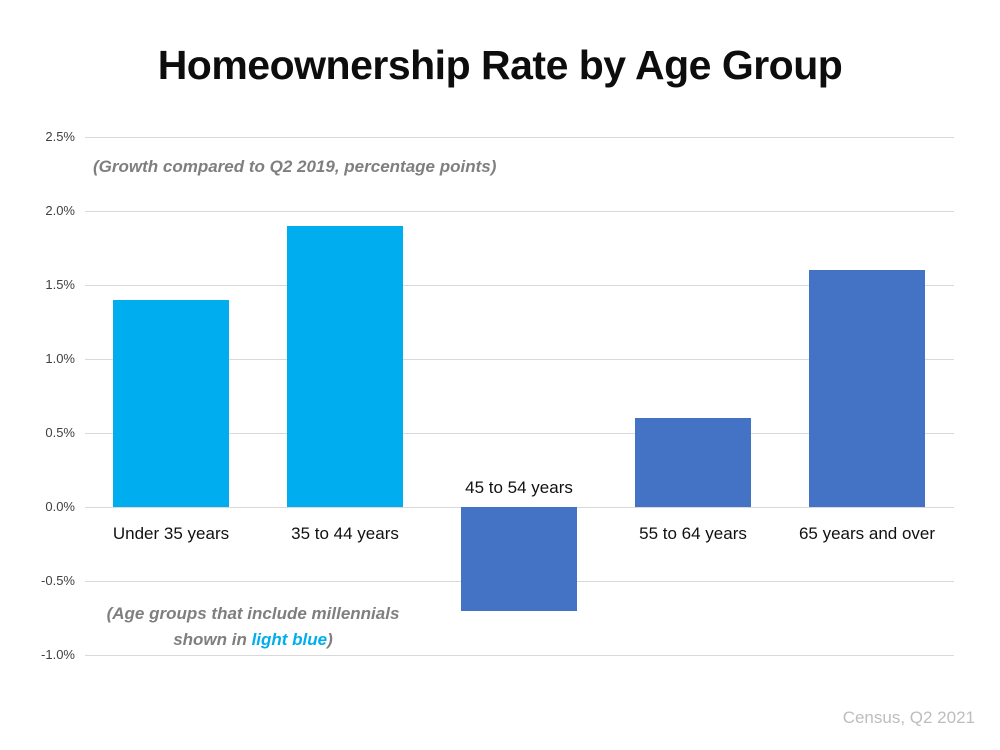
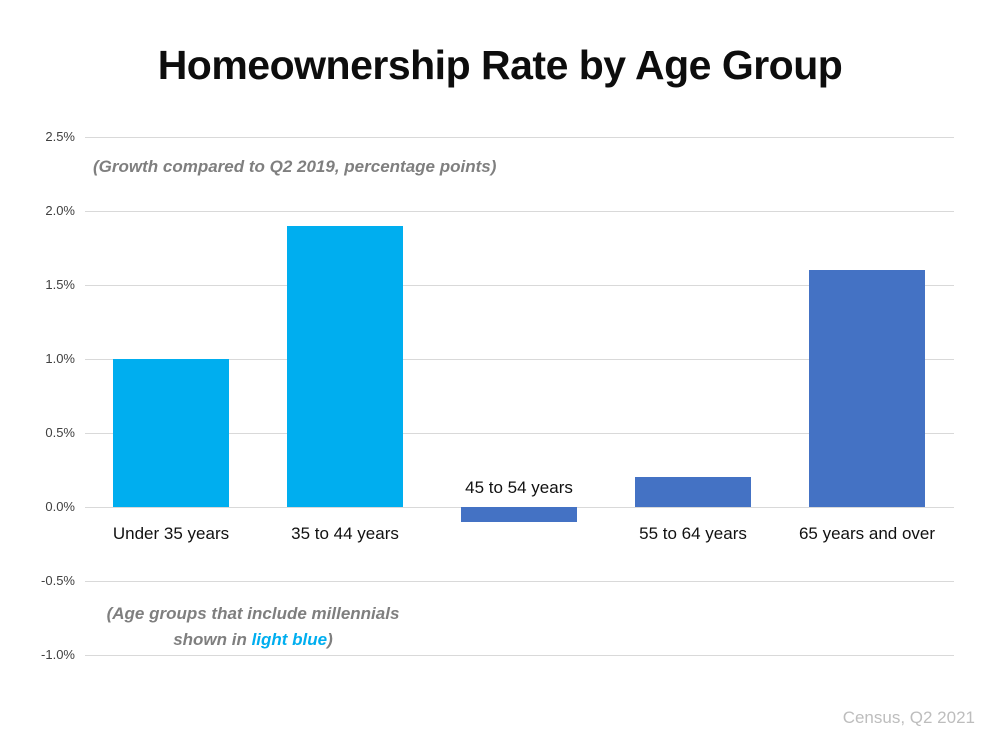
Under 35 years: 1.4% -> 1.0%
45 to 54 years: -0.7% -> -0.1%
55 to 64 years: 0.6% -> 0.2%
